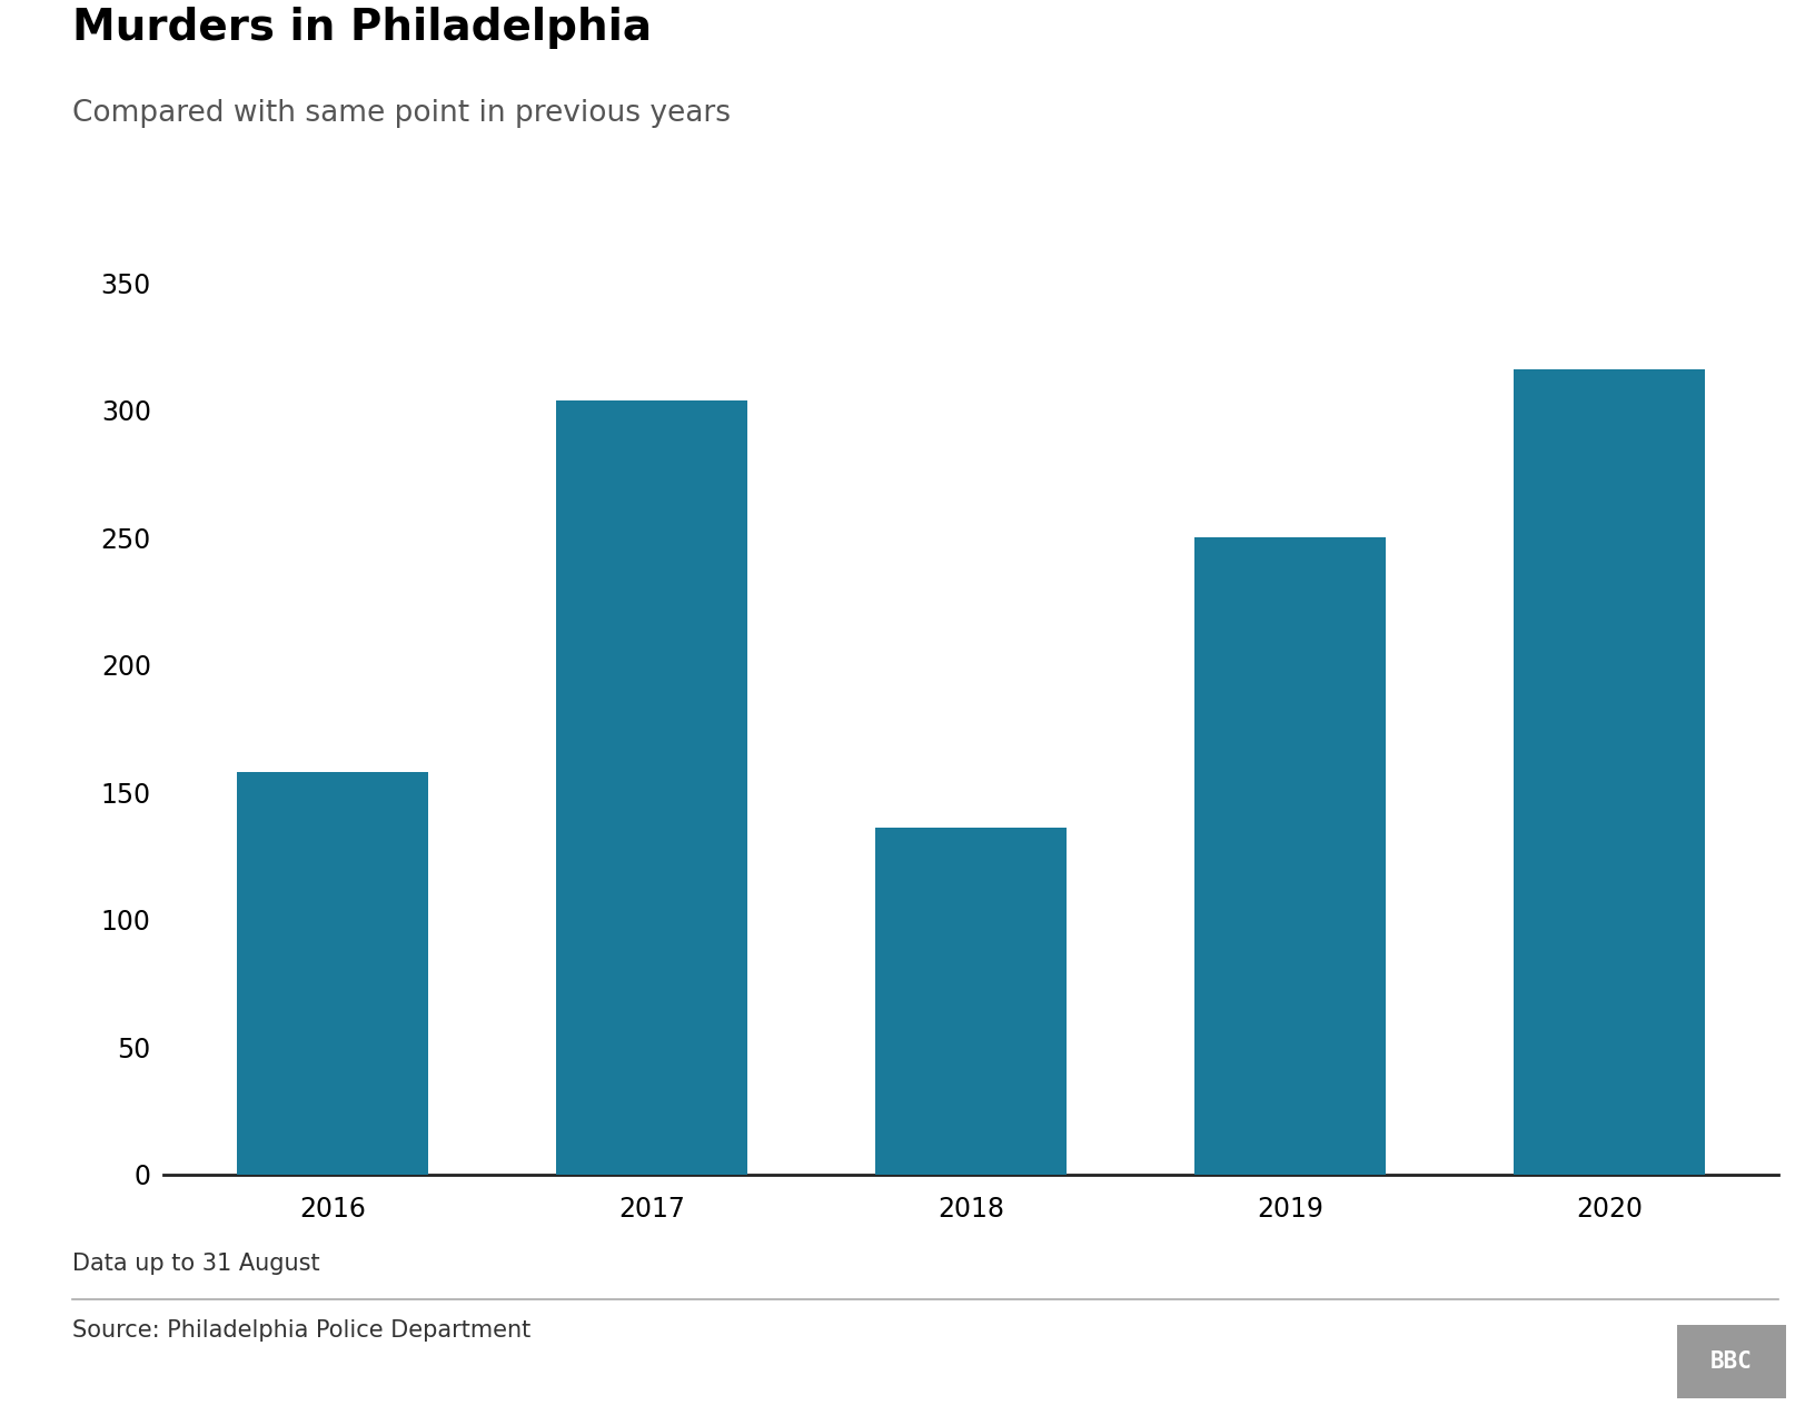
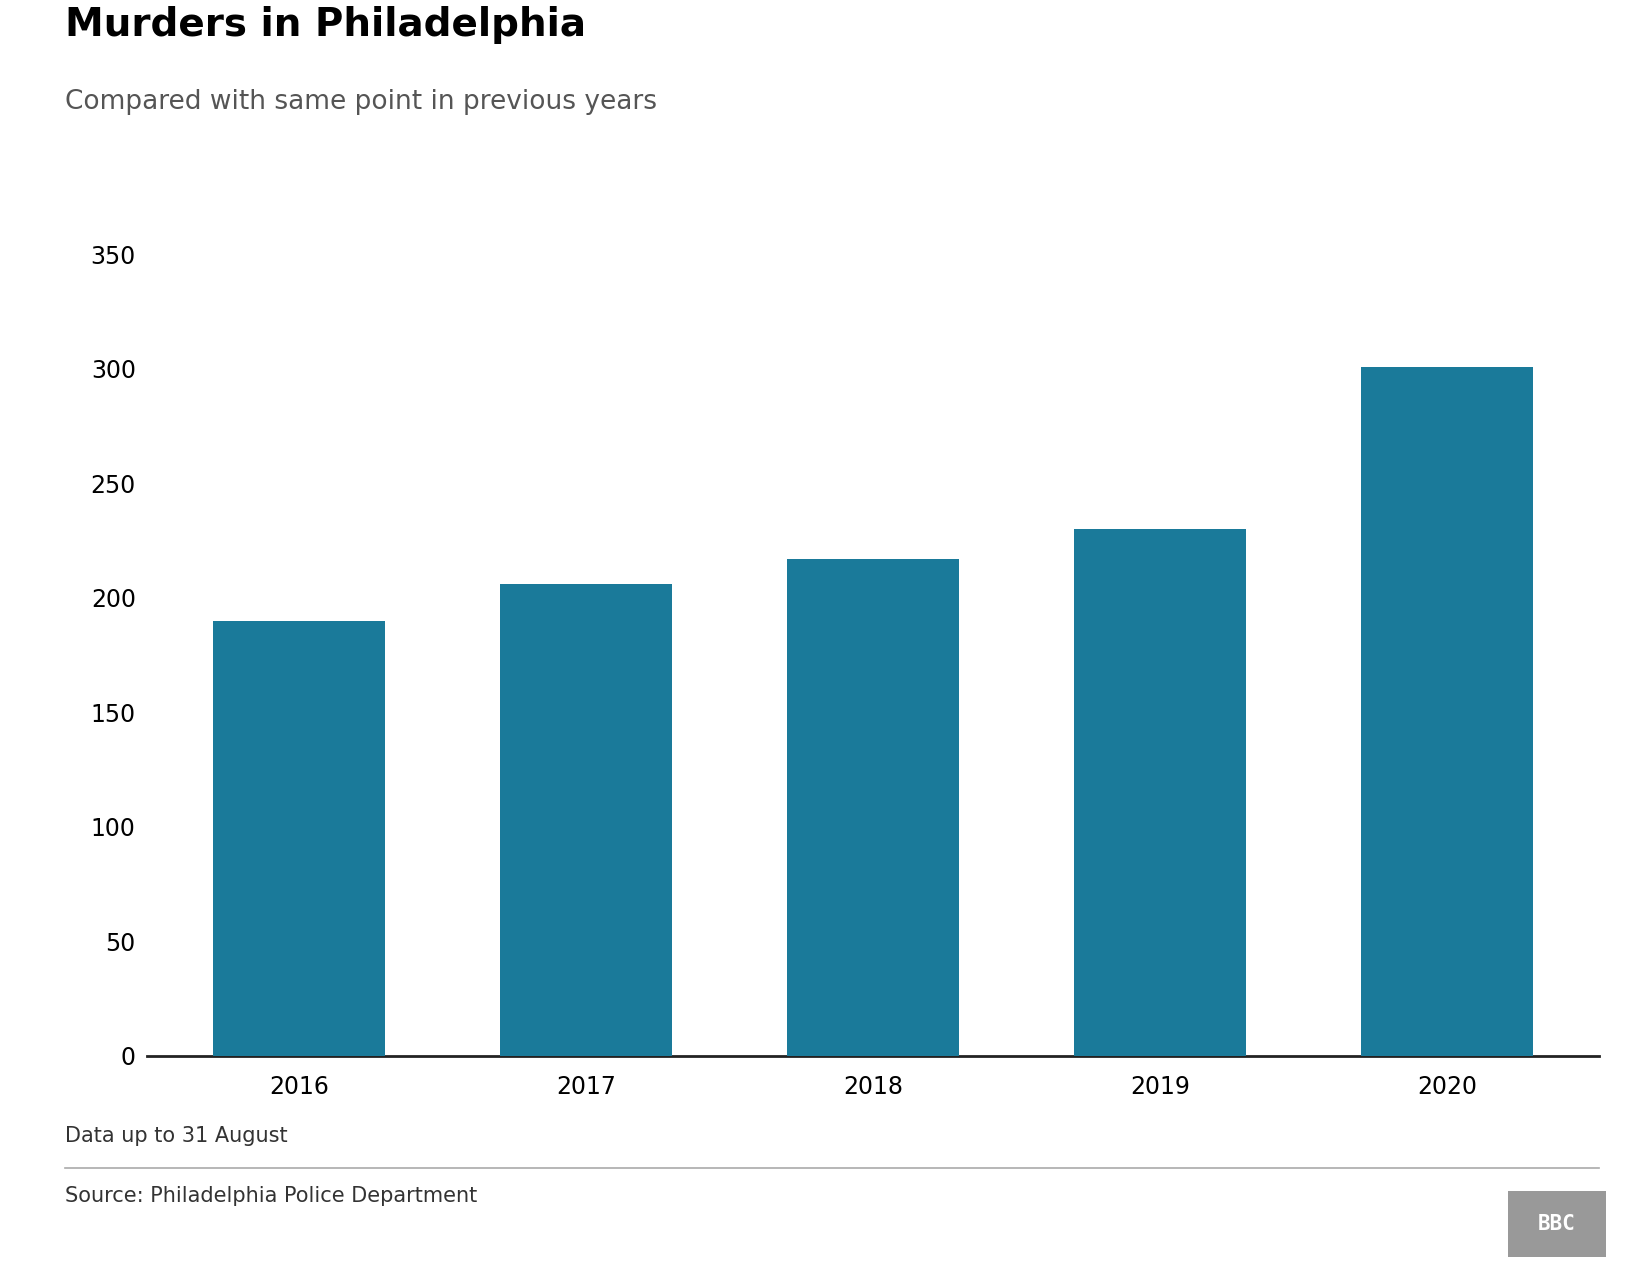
2016: 158 -> 190
2017: 304 -> 206
2018: 136 -> 217
2019: 250 -> 230
2020: 316 -> 301
